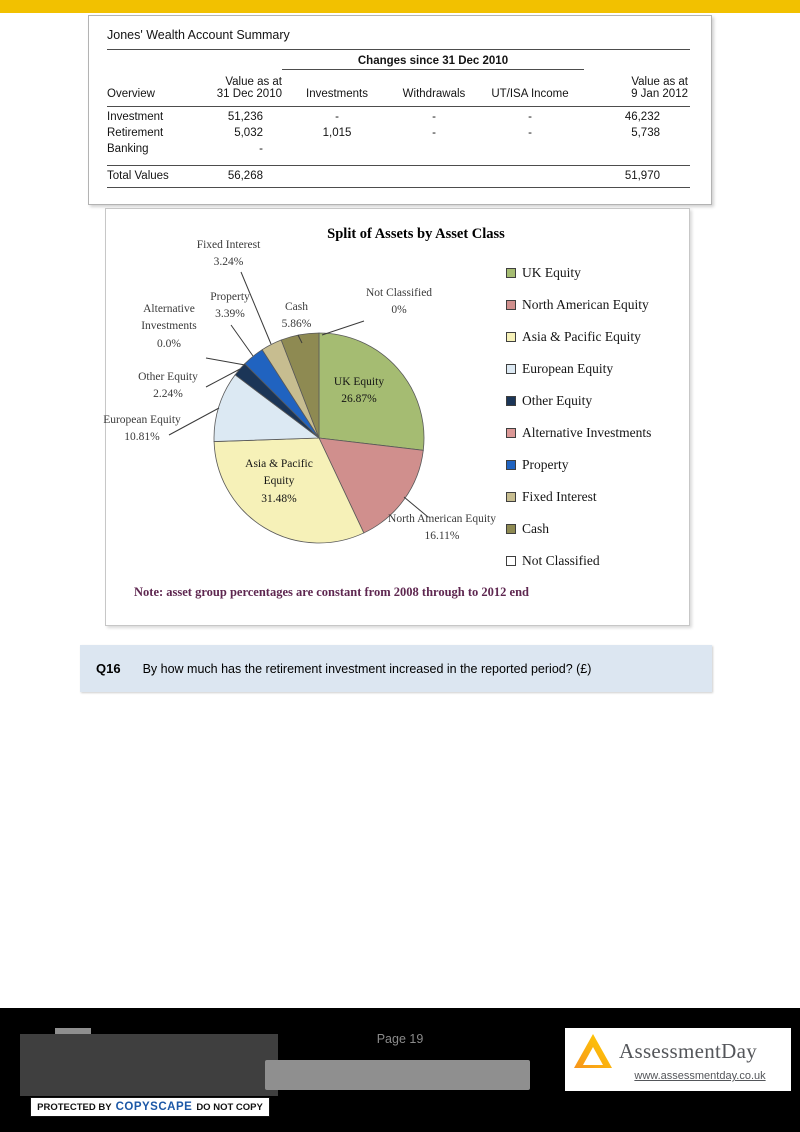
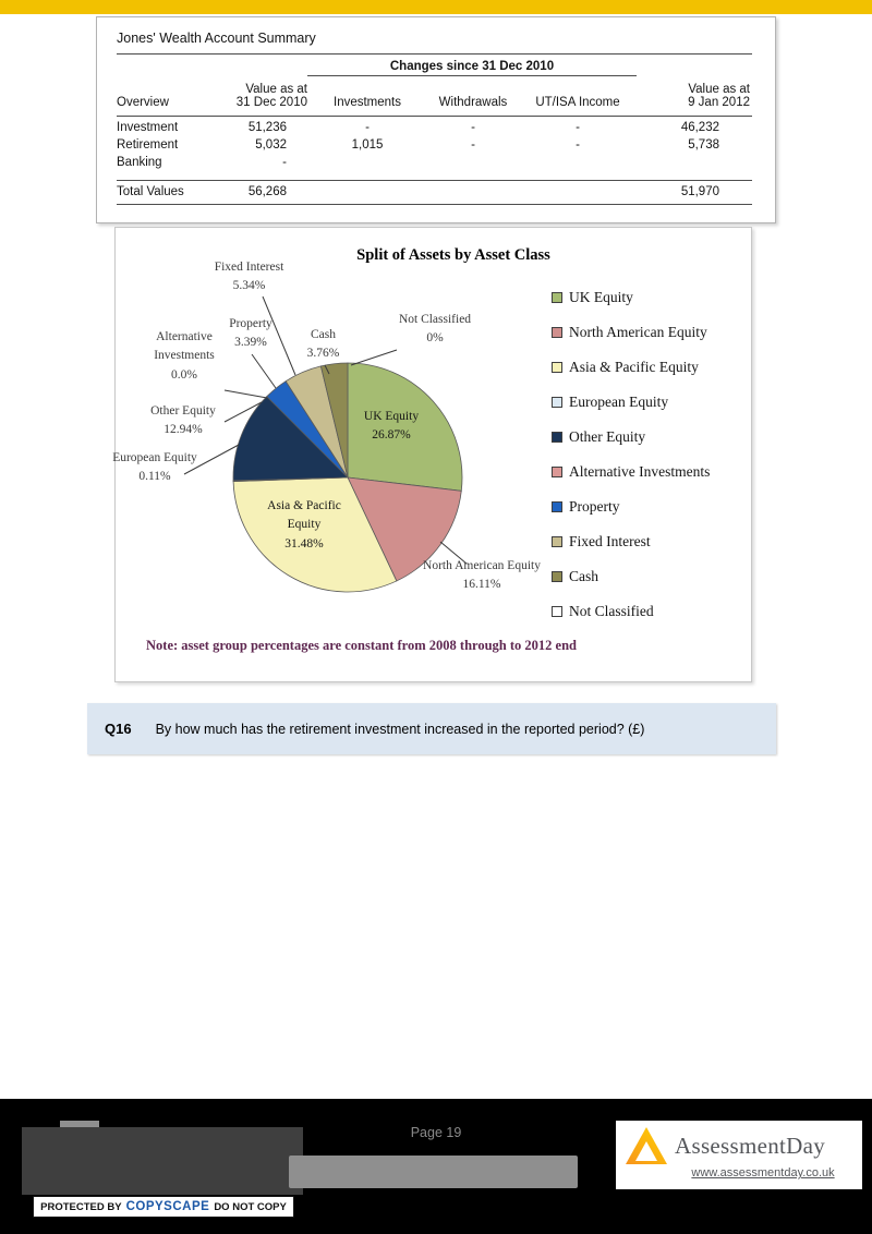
European Equity: 10.81% -> 0.11%
Other Equity: 2.24% -> 12.94%
Fixed Interest: 3.24% -> 5.34%
Cash: 5.86% -> 3.76%
